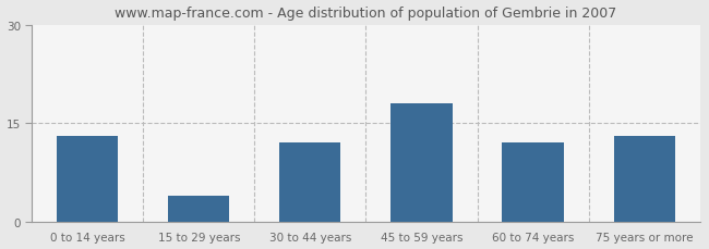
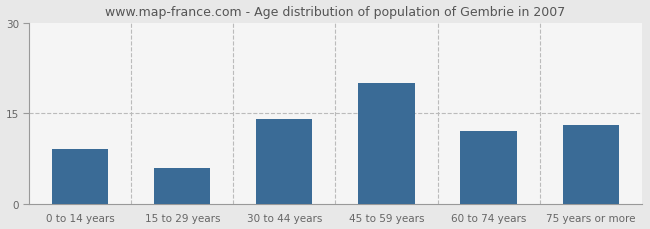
0 to 14 years: 13 -> 9
15 to 29 years: 4 -> 6
30 to 44 years: 12 -> 14
45 to 59 years: 18 -> 20
